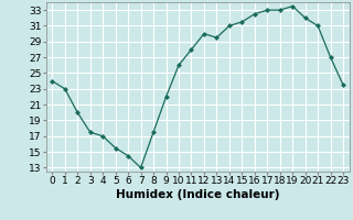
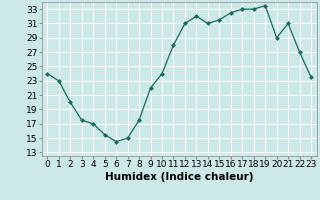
7: 13.0 -> 15.0
10: 26.0 -> 24.0
12: 30.0 -> 31.0
13: 29.5 -> 32.0
20: 32.0 -> 29.0
